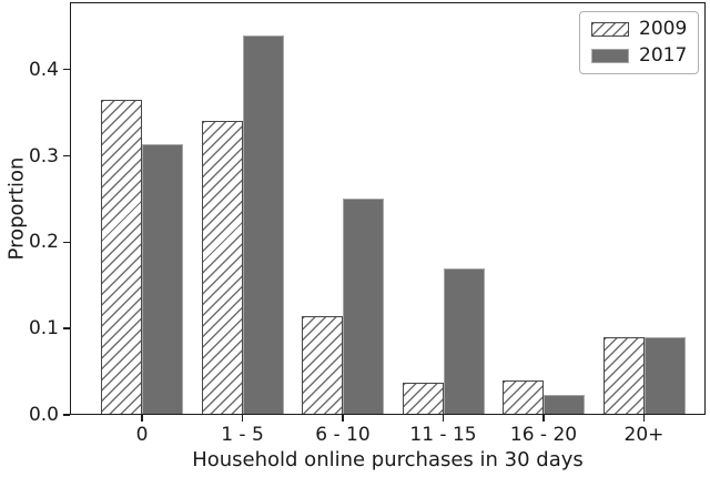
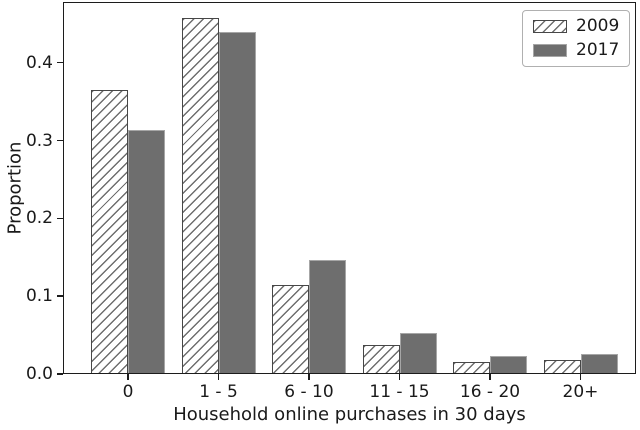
2009/1 - 5: 0.34 -> 0.46
2017/6 - 10: 0.25 -> 0.15
2017/11 - 15: 0.17 -> 0.05
2009/16 - 20: 0.04 -> 0.01
2009/20+: 0.09 -> 0.02
2017/20+: 0.09 -> 0.03
